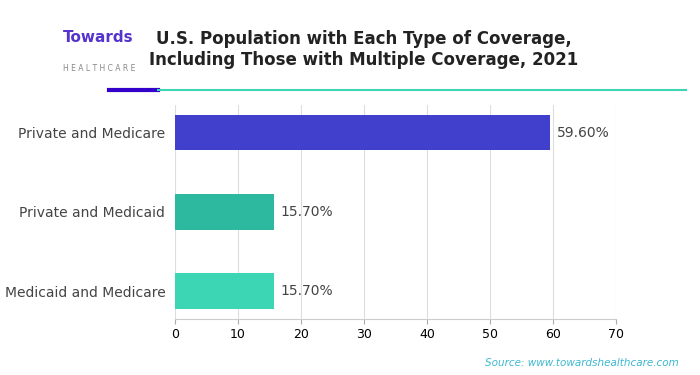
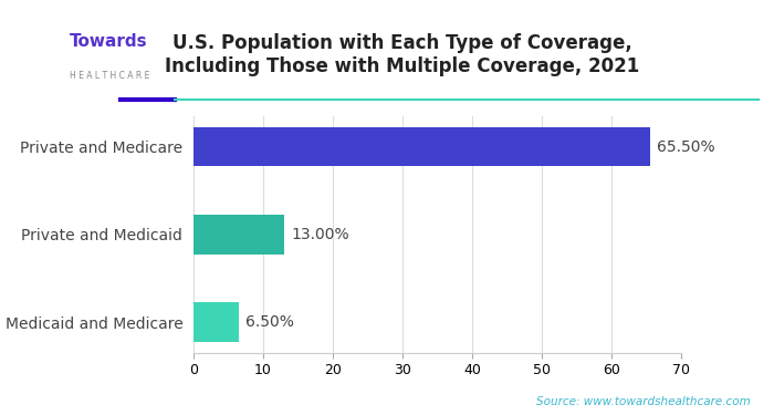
Private and Medicare: 59.60% -> 65.50%
Private and Medicaid: 15.70% -> 13.00%
Medicaid and Medicare: 15.70% -> 6.50%
